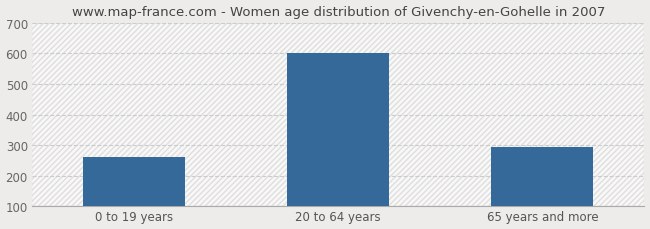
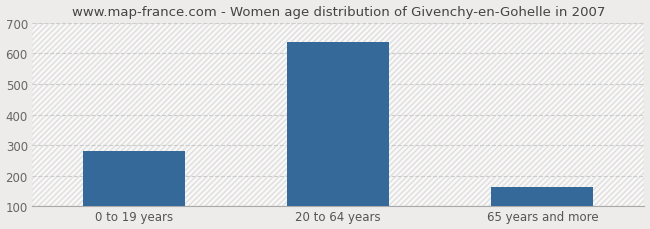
0 to 19 years: 260 -> 281
20 to 64 years: 600 -> 637
65 years and more: 295 -> 164
